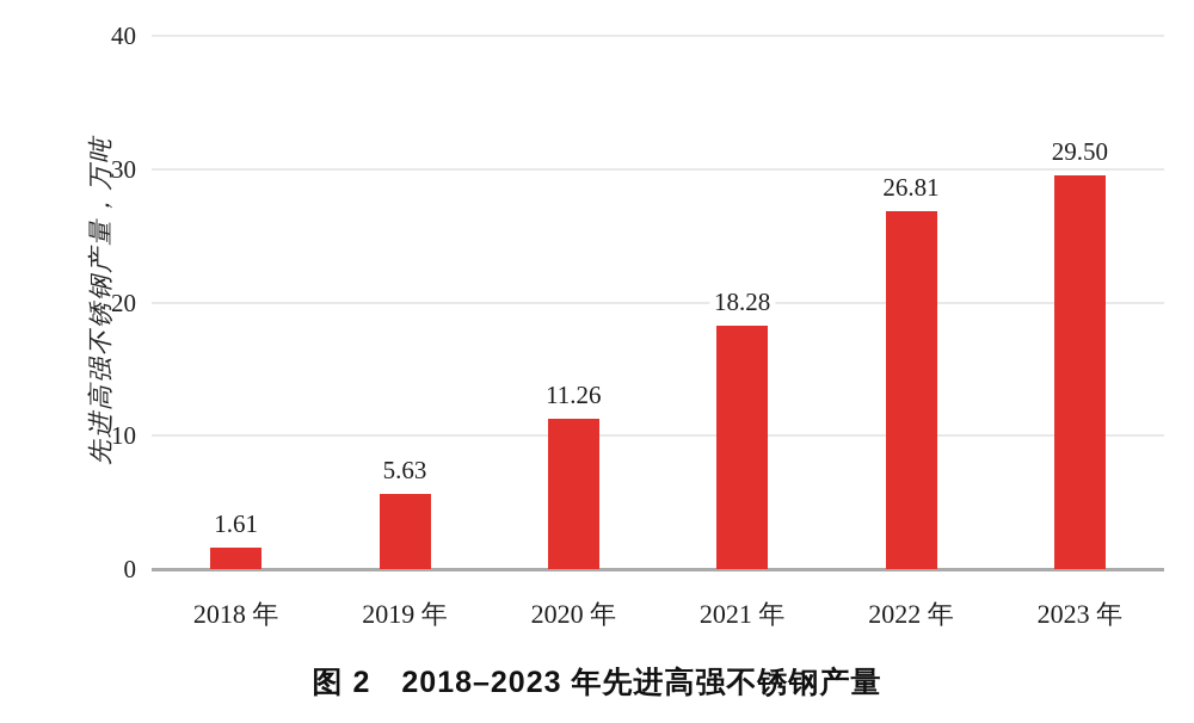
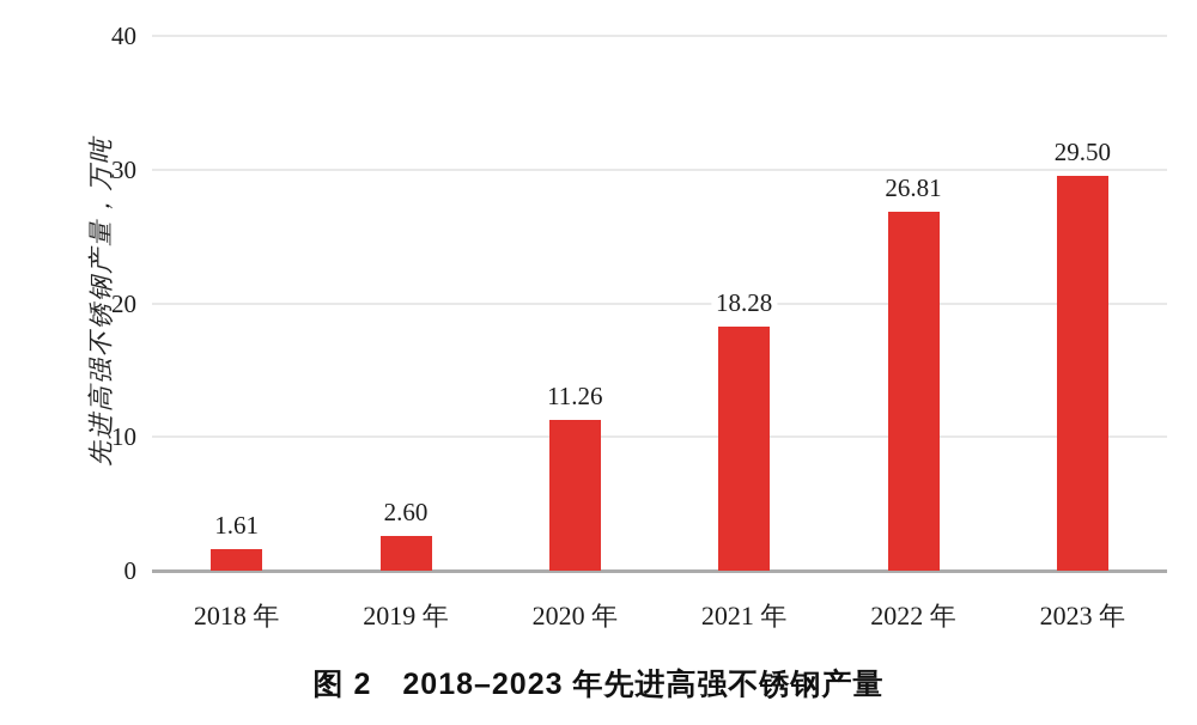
2019 年: 5.63 -> 2.60
